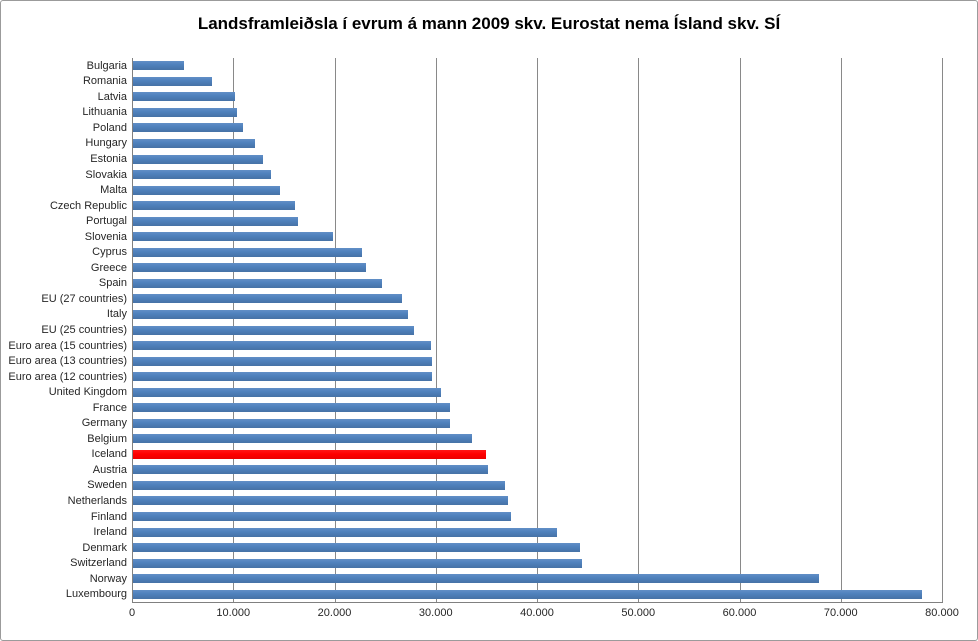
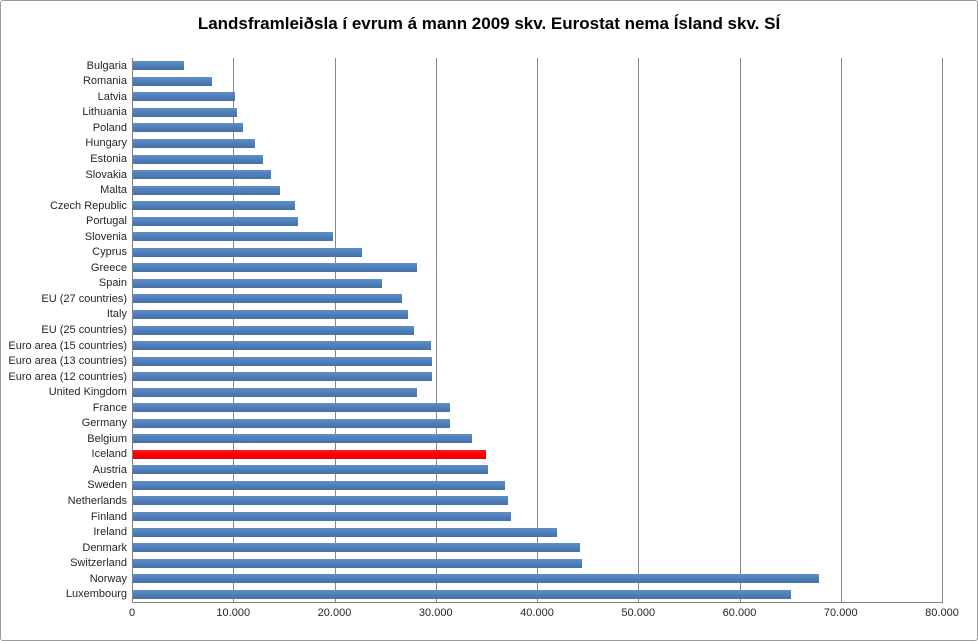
Greece: 23000 -> 28000
United Kingdom: 30000 -> 28000
Luxembourg: 78000 -> 65000
